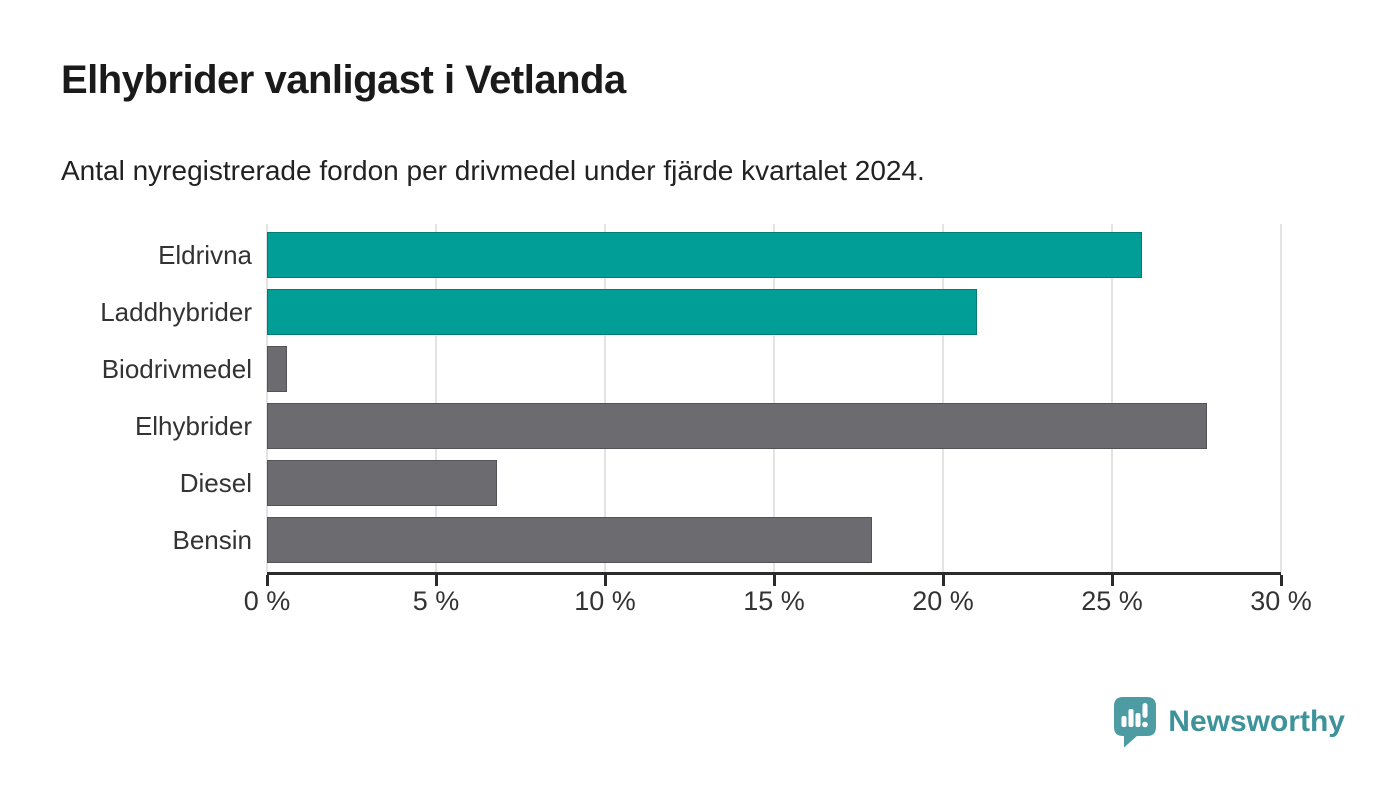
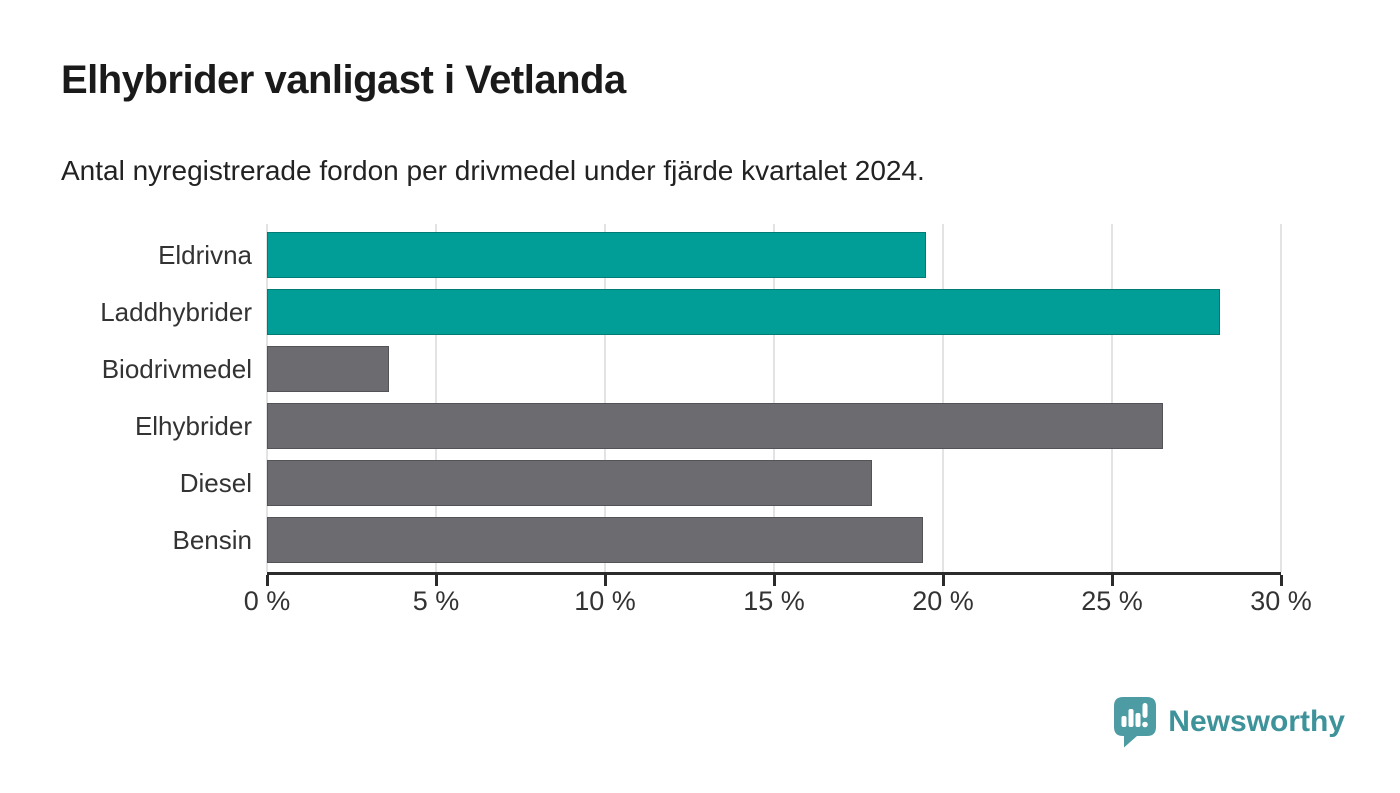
Eldrivna: 25.9% -> 19.5%
Laddhybrider: 21.0% -> 28.2%
Biodrivmedel: 0.6% -> 3.6%
Elhybrider: 27.8% -> 26.5%
Diesel: 6.8% -> 17.9%
Bensin: 17.9% -> 19.4%
